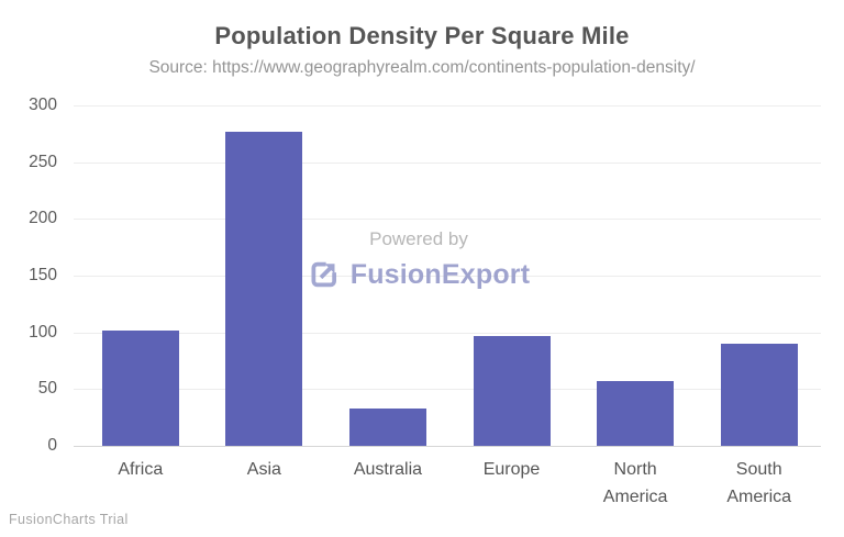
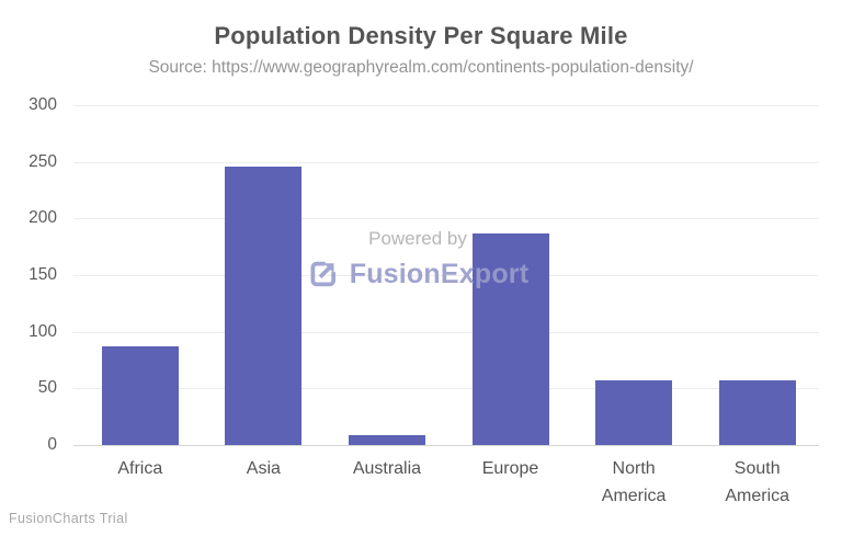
Africa: 102 -> 87
Asia: 277 -> 246
Australia: 33 -> 9
Europe: 97 -> 187
South America: 90 -> 57
